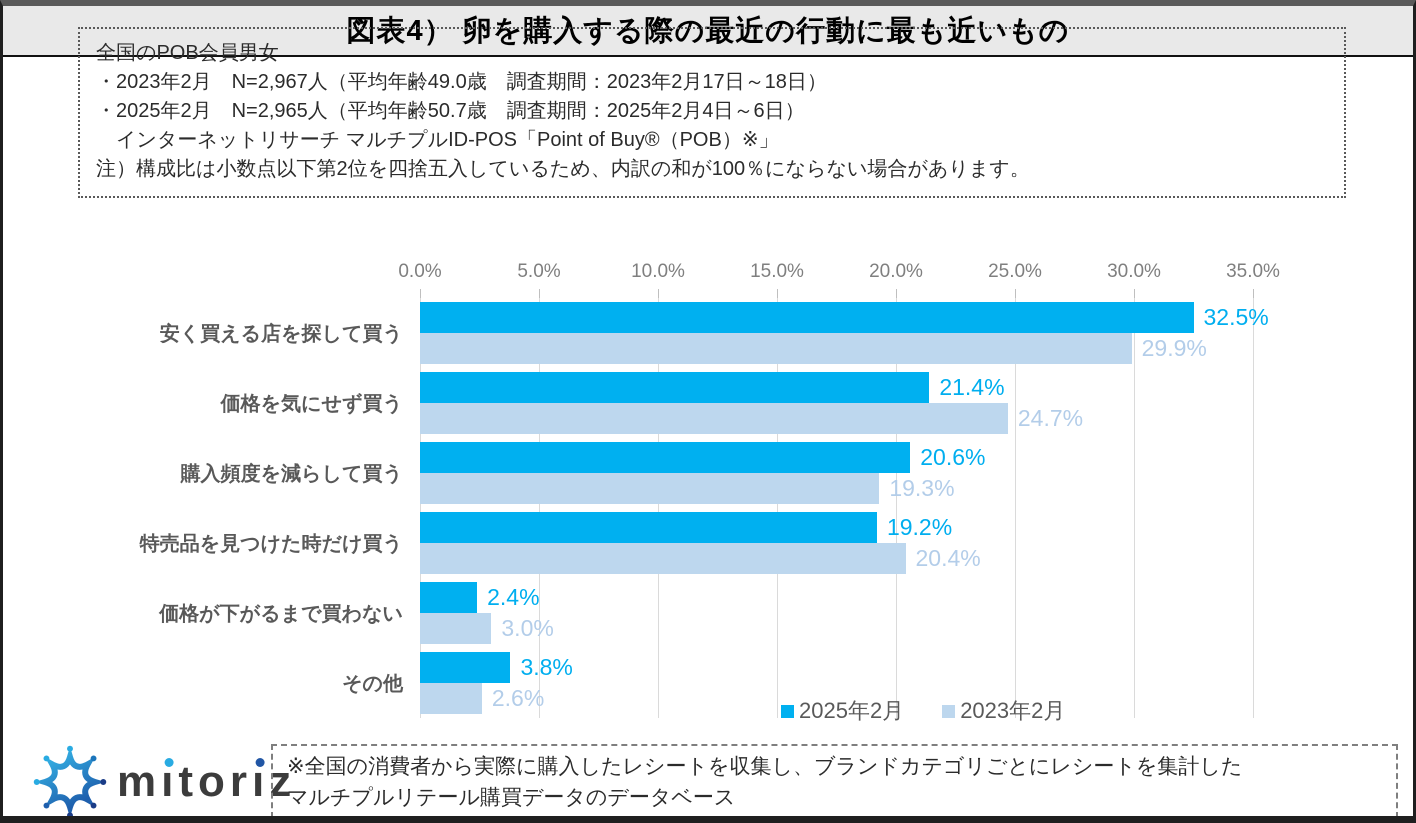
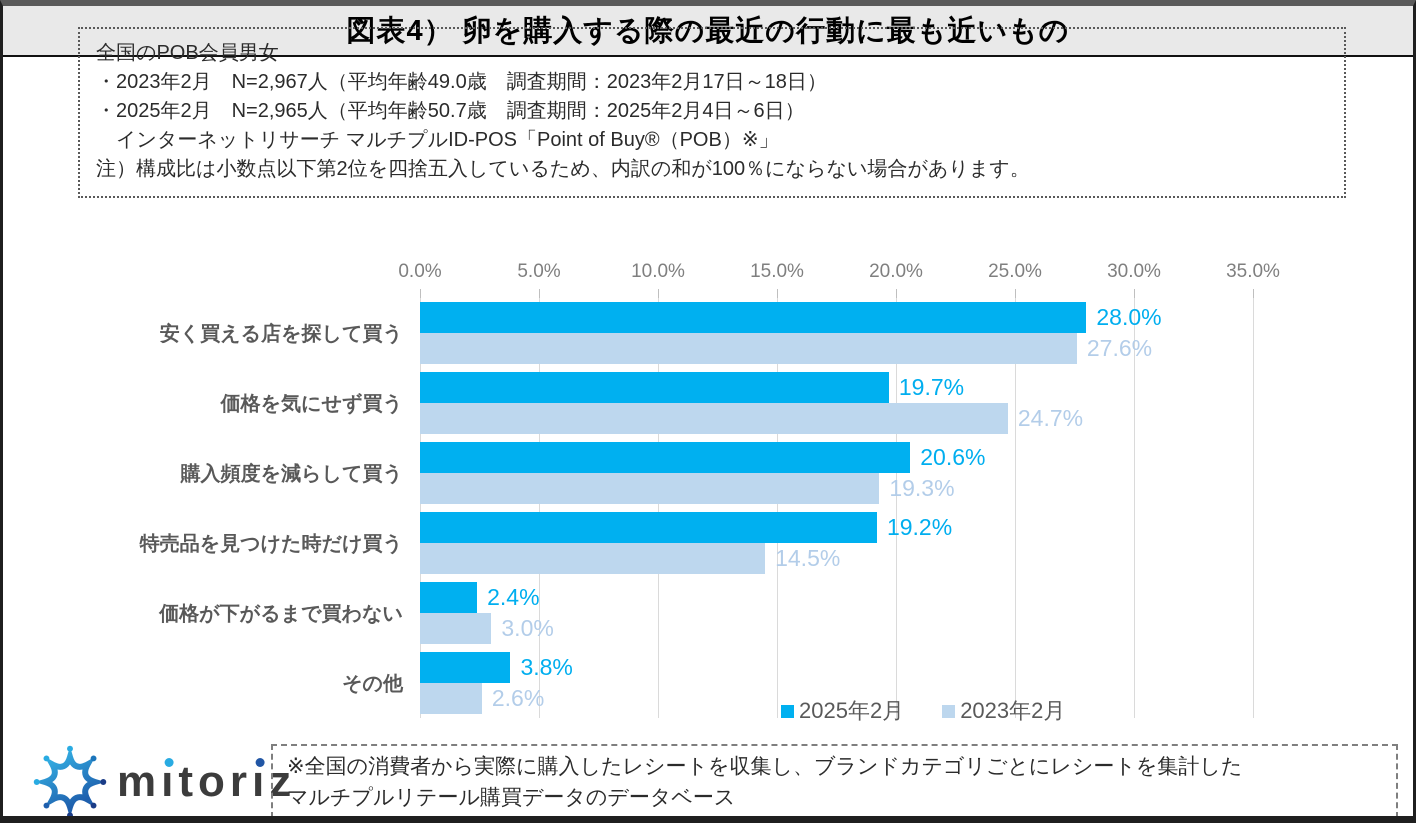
2025年2月/安く買える店を探して買う: 32.5% -> 28.0%
2023年2月/安く買える店を探して買う: 29.9% -> 27.6%
2025年2月/価格を気にせず買う: 21.4% -> 19.7%
2023年2月/特売品を見つけた時だけ買う: 20.4% -> 14.5%
